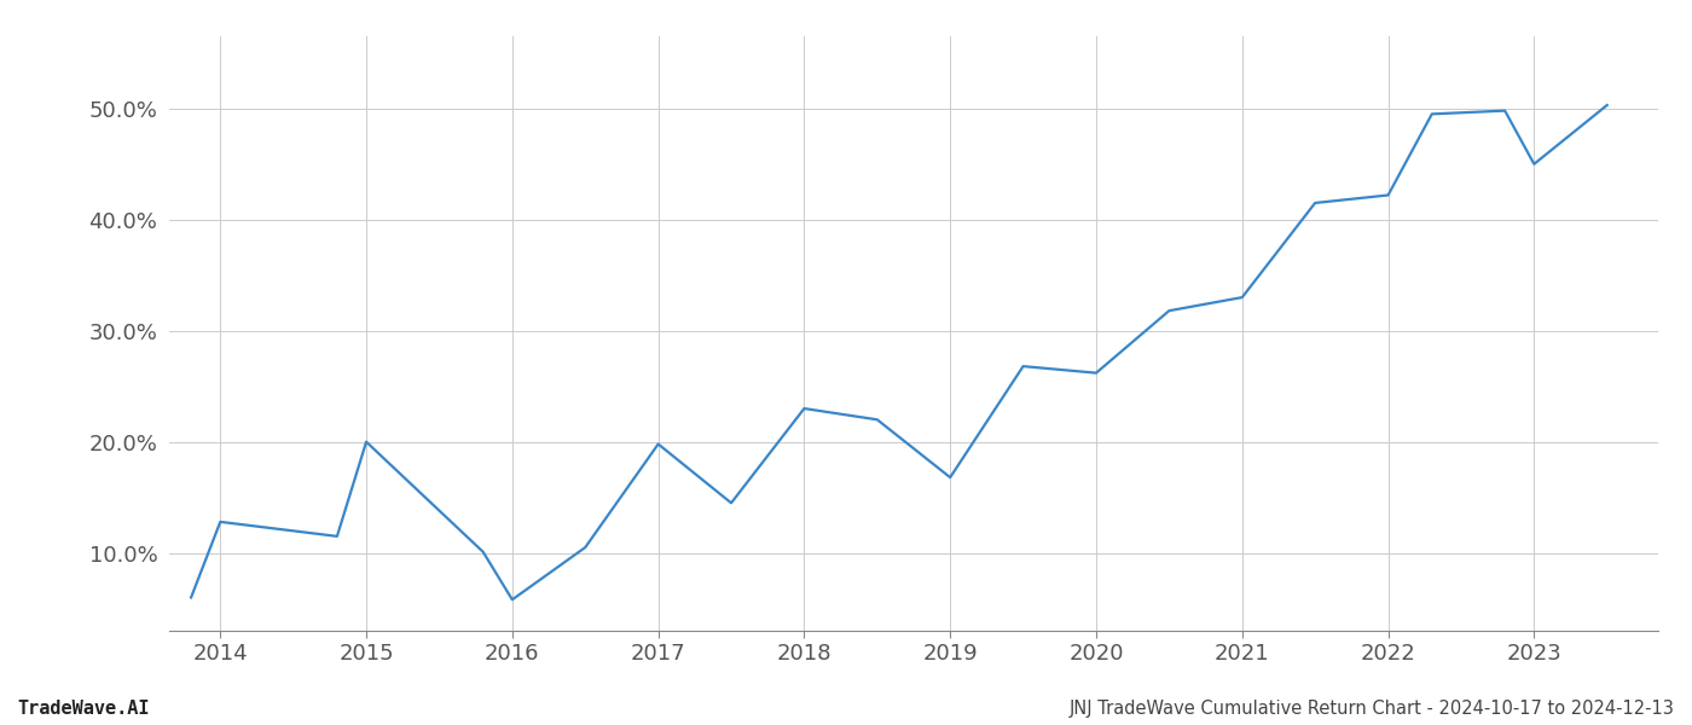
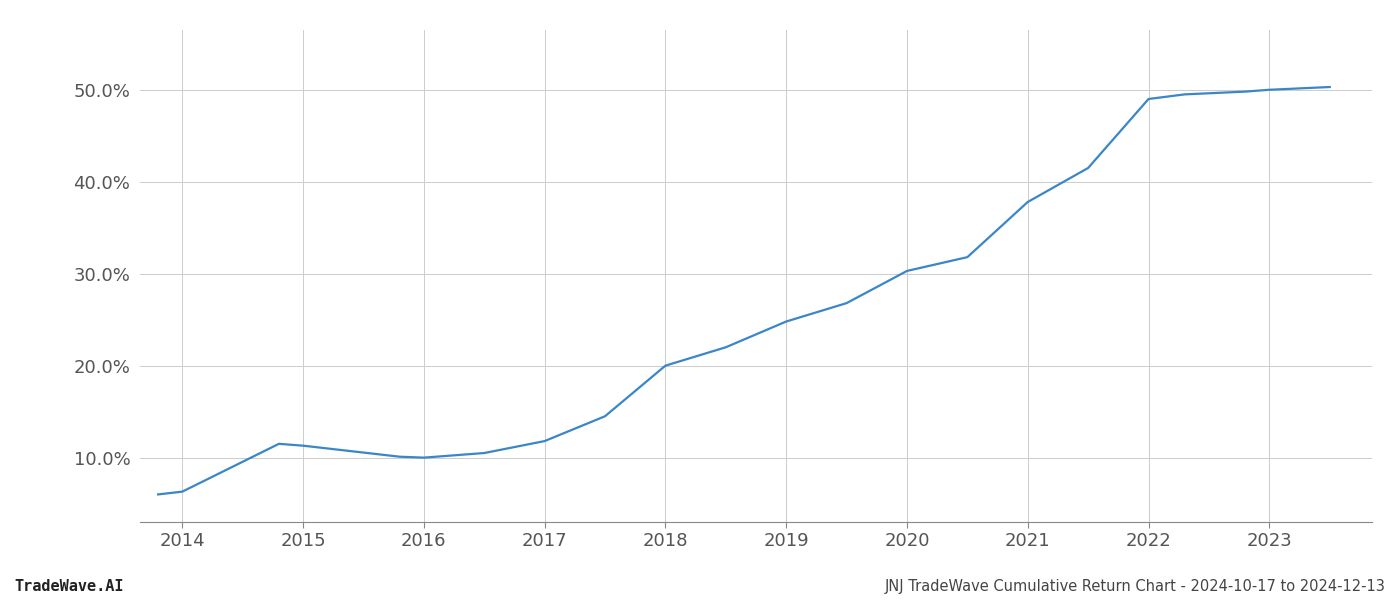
2014: 12.8% -> 6.3%
2015: 20.0% -> 11.3%
2016: 5.8% -> 10.0%
2017: 19.8% -> 11.8%
2018: 23.0% -> 20.0%
2019: 16.8% -> 24.8%
2020: 26.2% -> 30.3%
2021: 33.0% -> 37.8%
2022: 42.2% -> 49.0%
2023: 45.0% -> 50.0%
